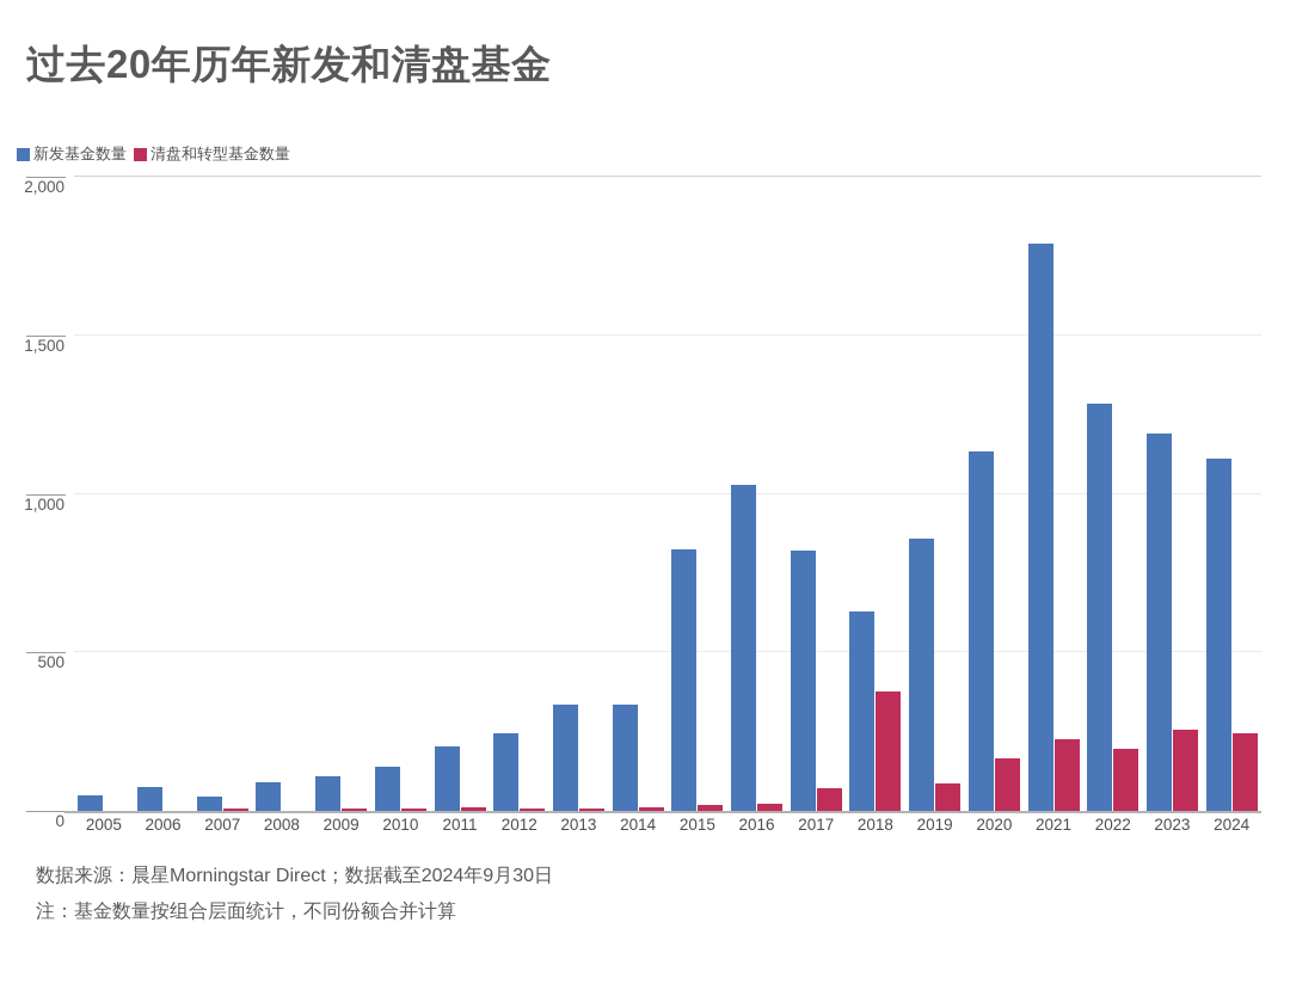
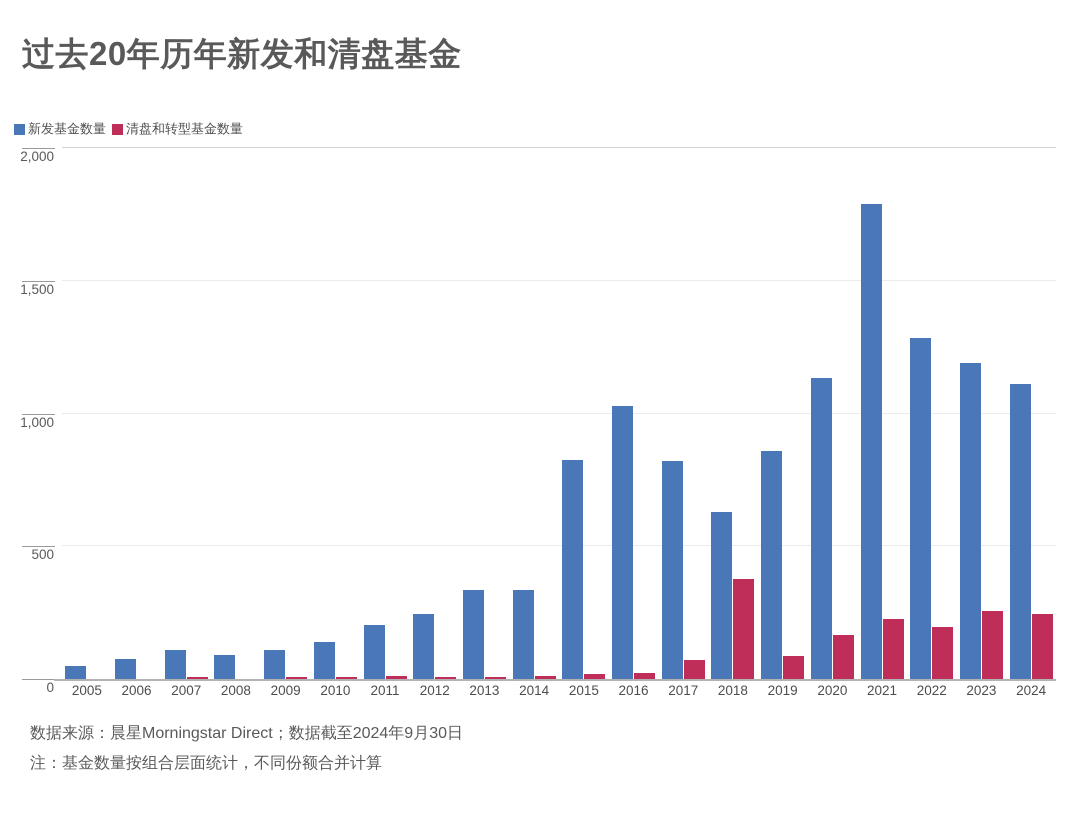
新发基金数量/2007: 40 -> 110
